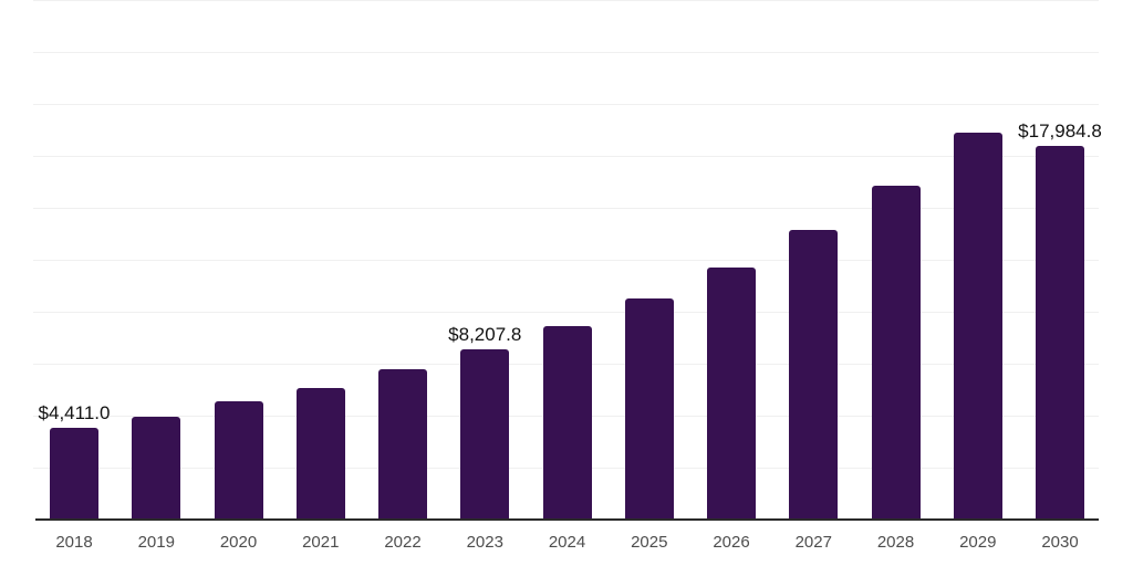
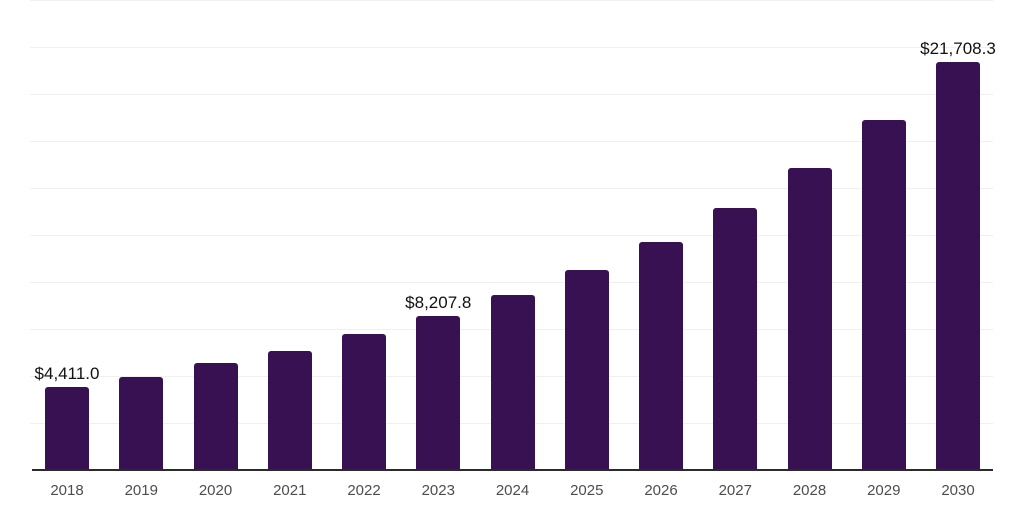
2030: $17,984.8 -> $21,708.3
